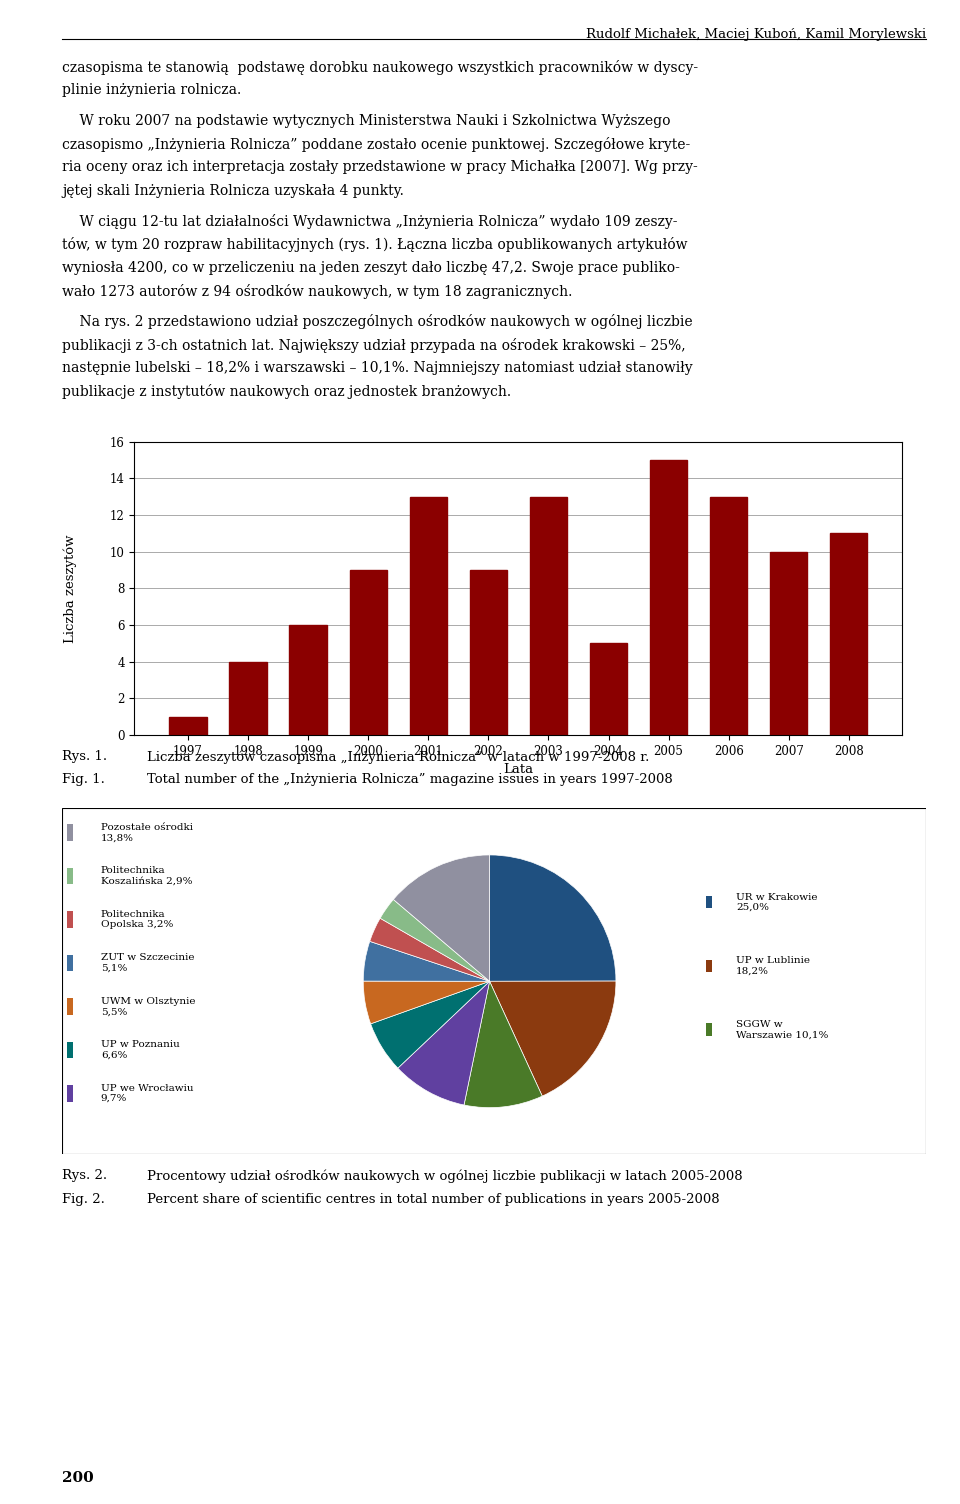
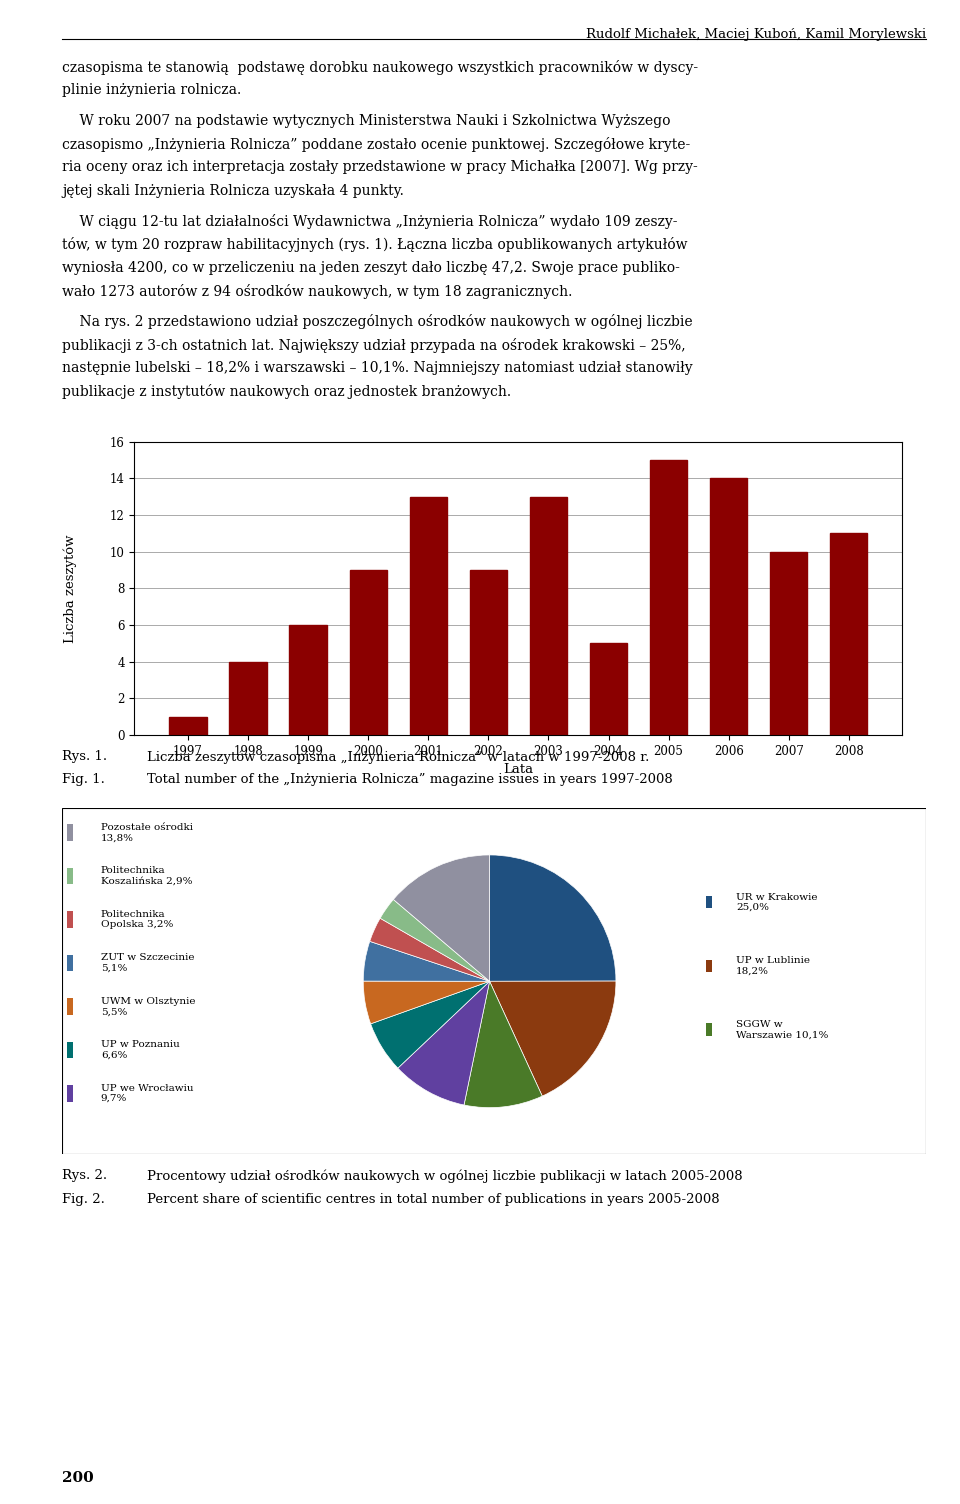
2006: 13 -> 14
